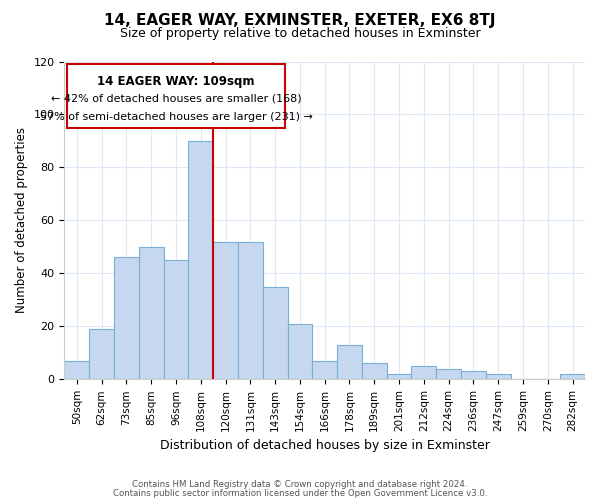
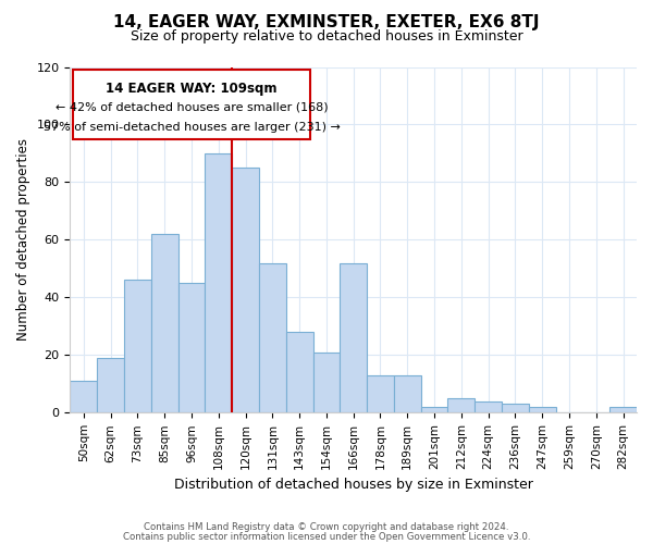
50sqm: 7 -> 11
85sqm: 50 -> 62
120sqm: 52 -> 85
143sqm: 35 -> 28
166sqm: 7 -> 52
189sqm: 6 -> 13
